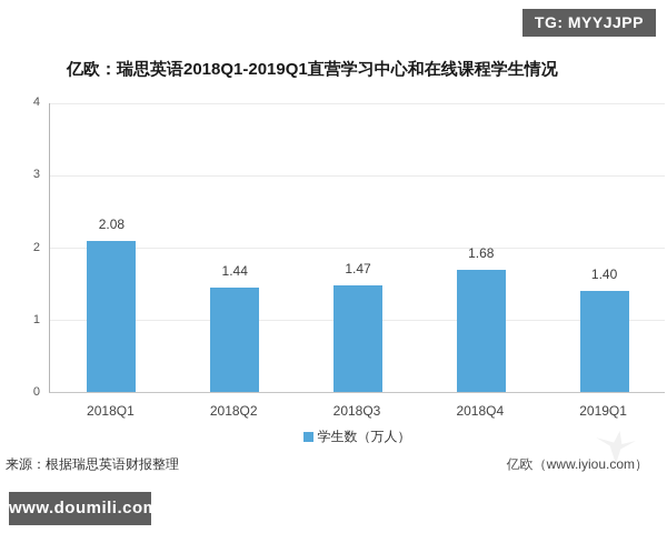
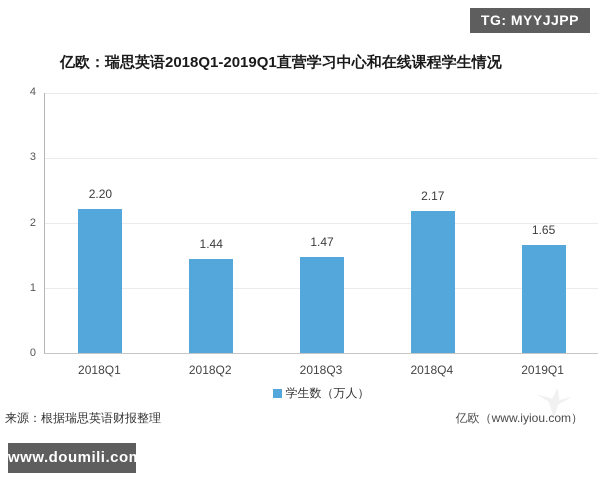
2018Q1: 2.08 -> 2.20
2018Q4: 1.68 -> 2.17
2019Q1: 1.40 -> 1.65
